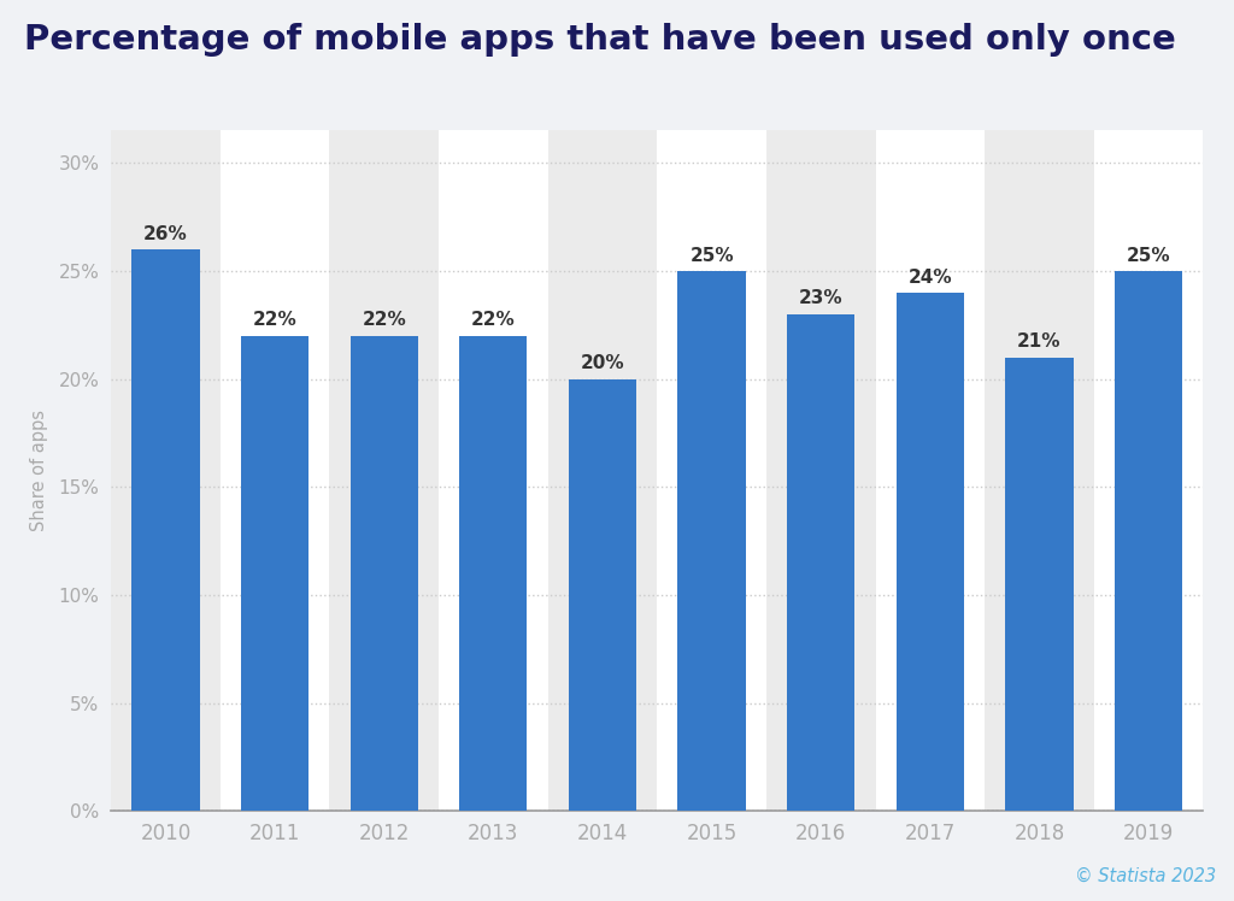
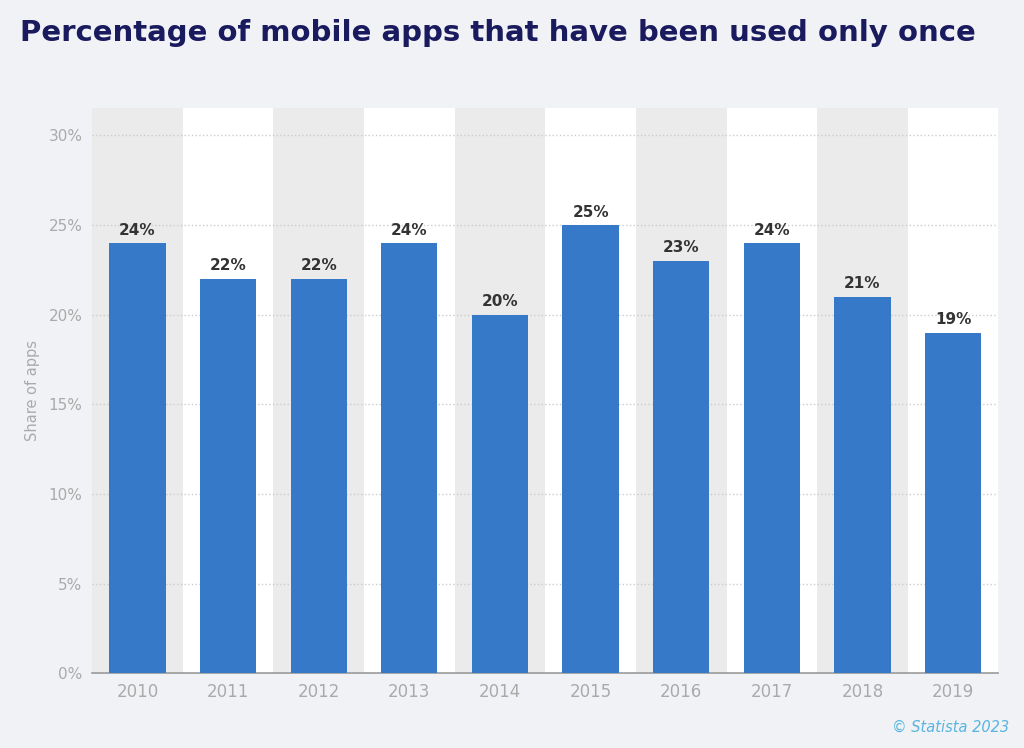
2010: 26% -> 24%
2013: 22% -> 24%
2019: 25% -> 19%
